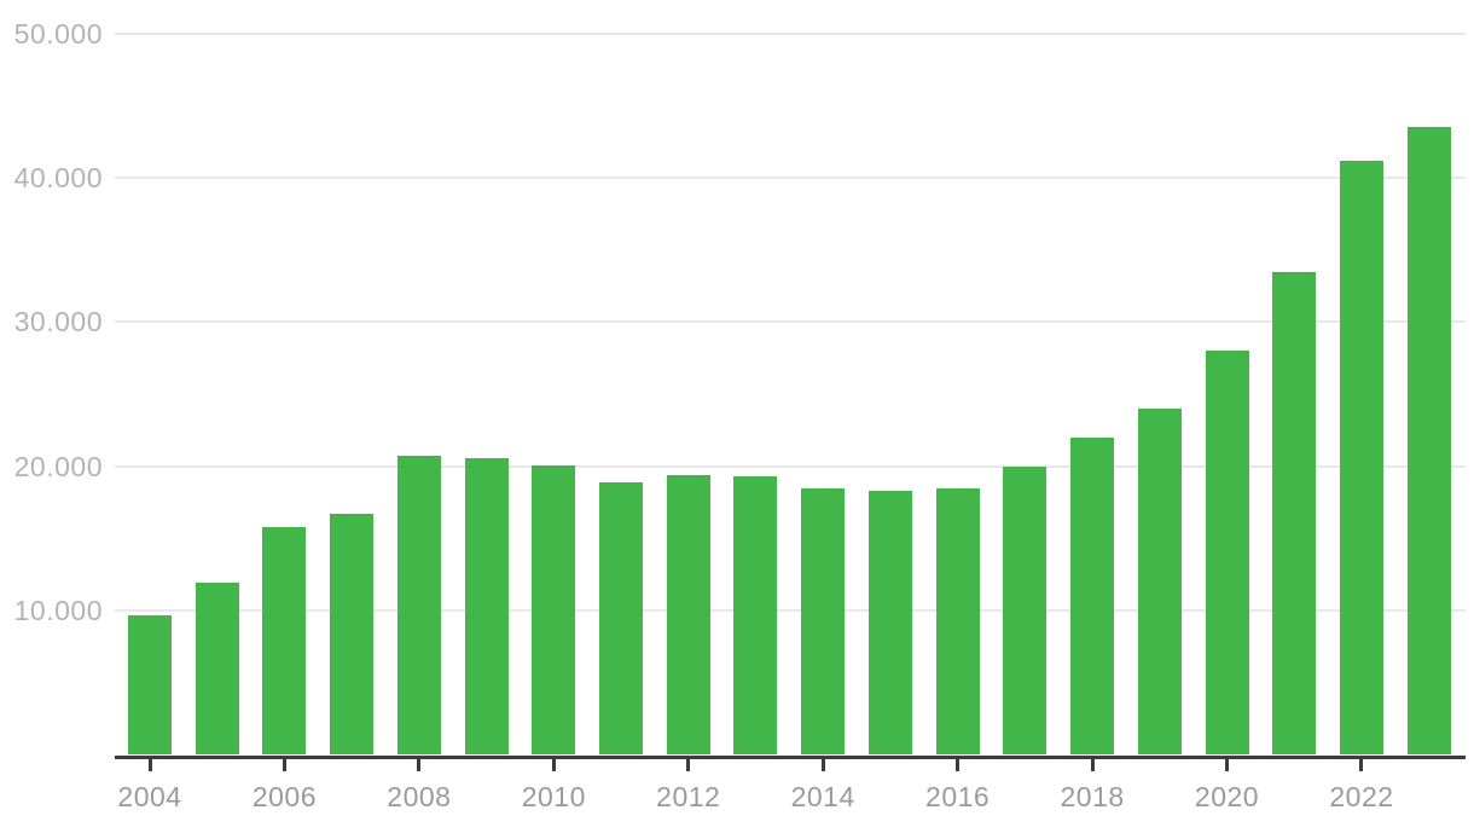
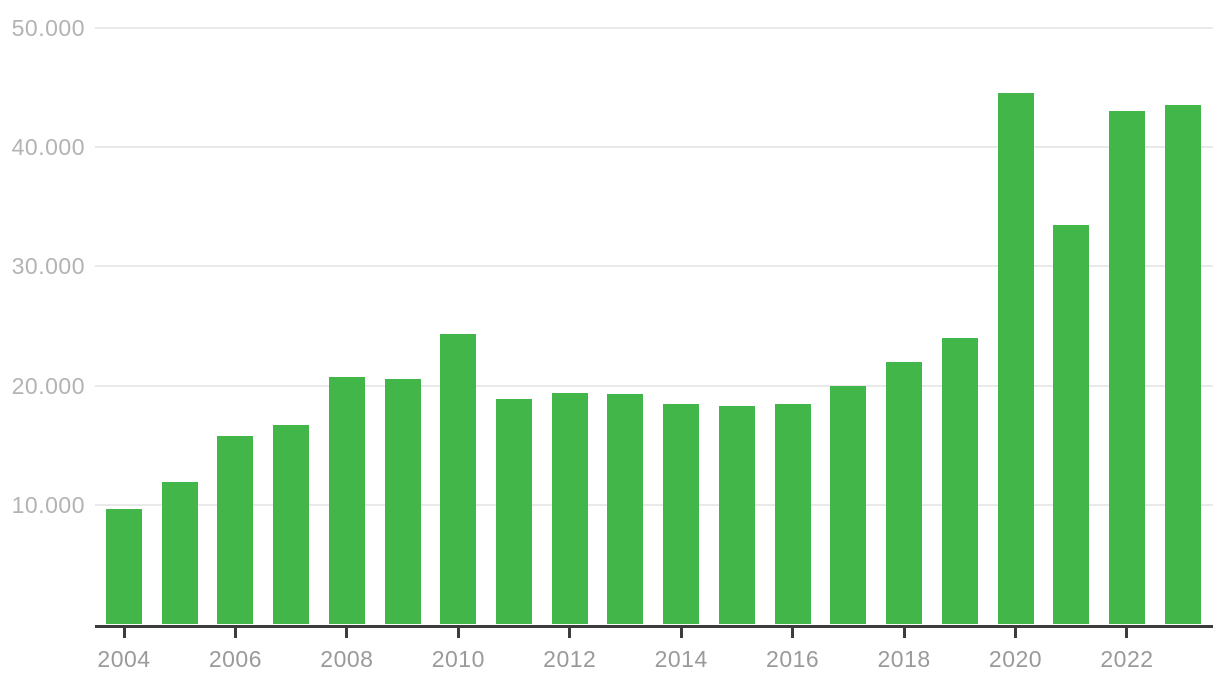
2010: 20100 -> 24300
2020: 28000 -> 44500
2022: 41200 -> 43000
